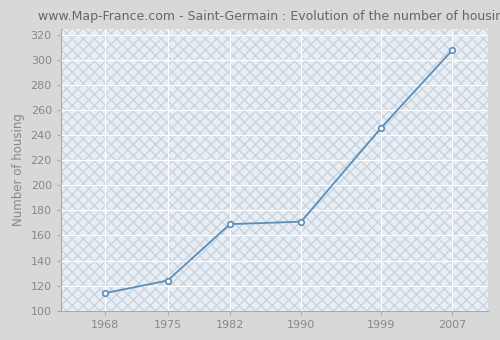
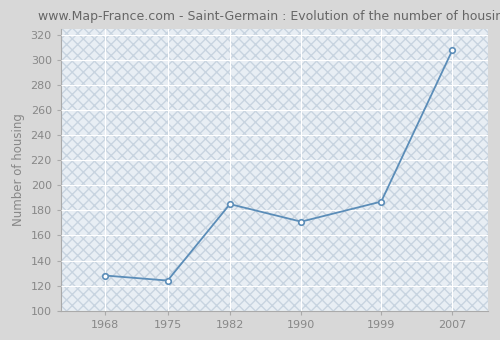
1968: 114 -> 128
1982: 169 -> 185
1999: 246 -> 187
